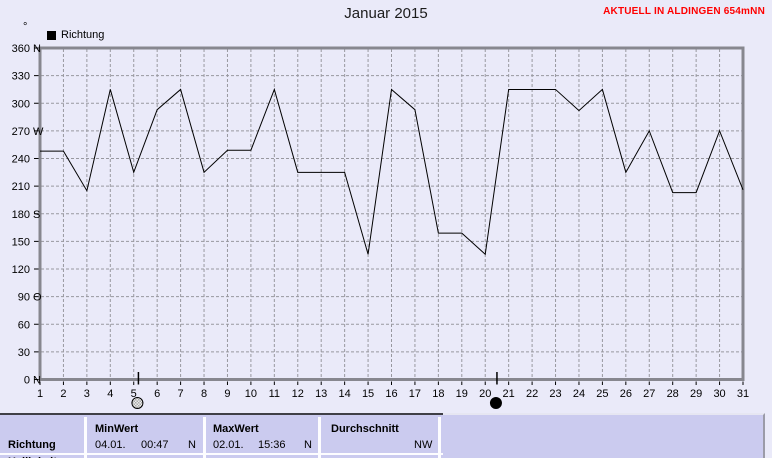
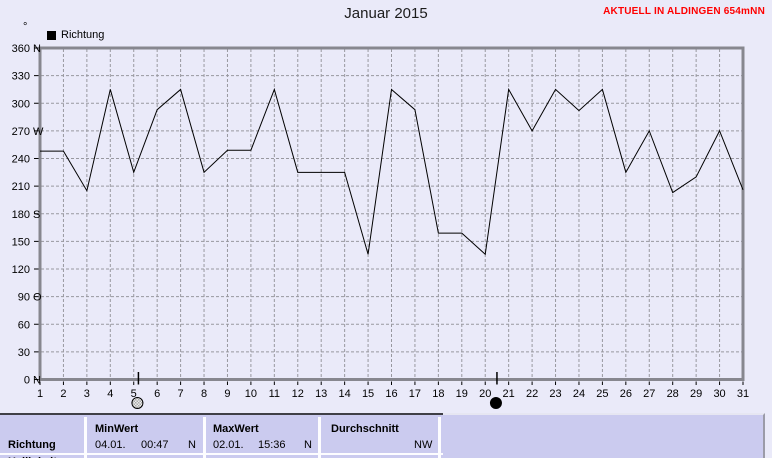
22: 320 -> 270
29: 200 -> 220
